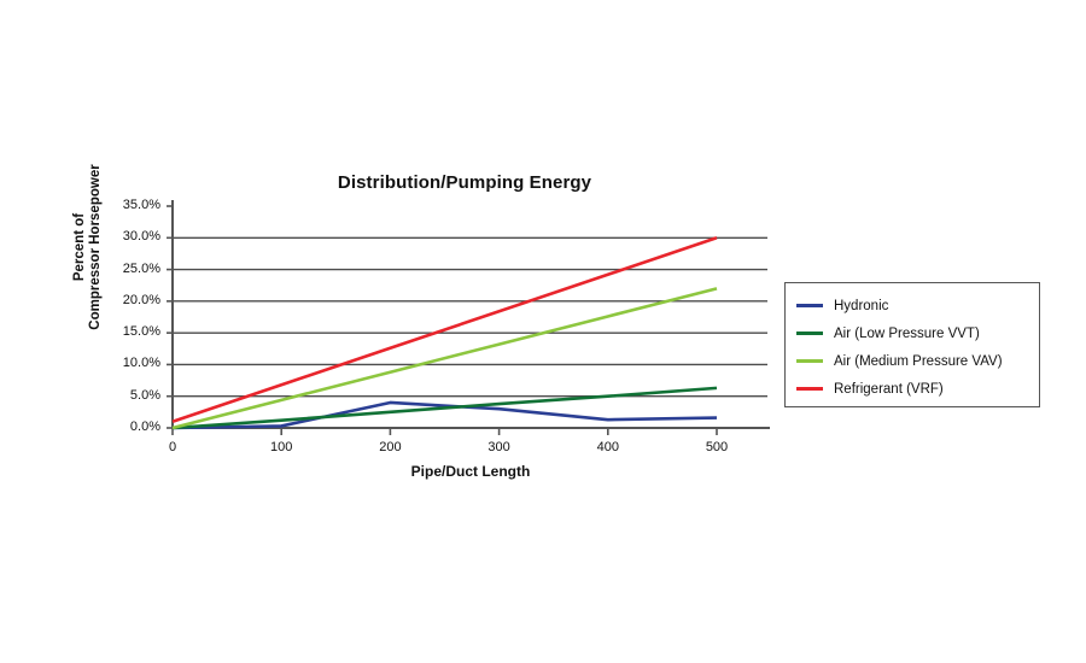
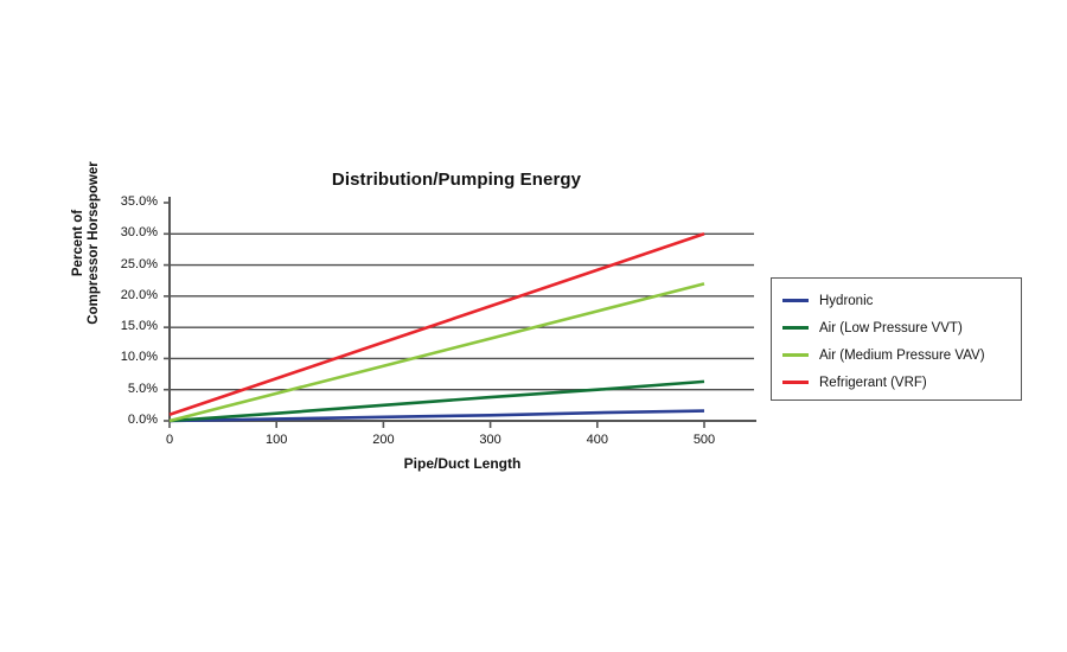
Hydronic/200: 4% -> 1%
Hydronic/300: 3% -> 1%
